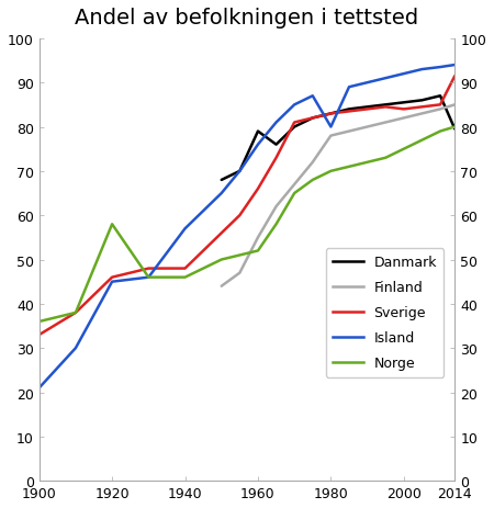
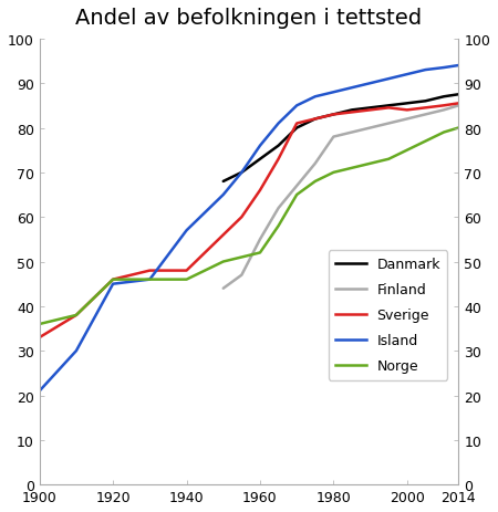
Norge/1920: 58 -> 46
Danmark/1960: 79.0 -> 73.0
Island/1980: 80.0 -> 88.0
Danmark/2014: 79.5 -> 87.5
Sverige/2014: 91.5 -> 85.5
